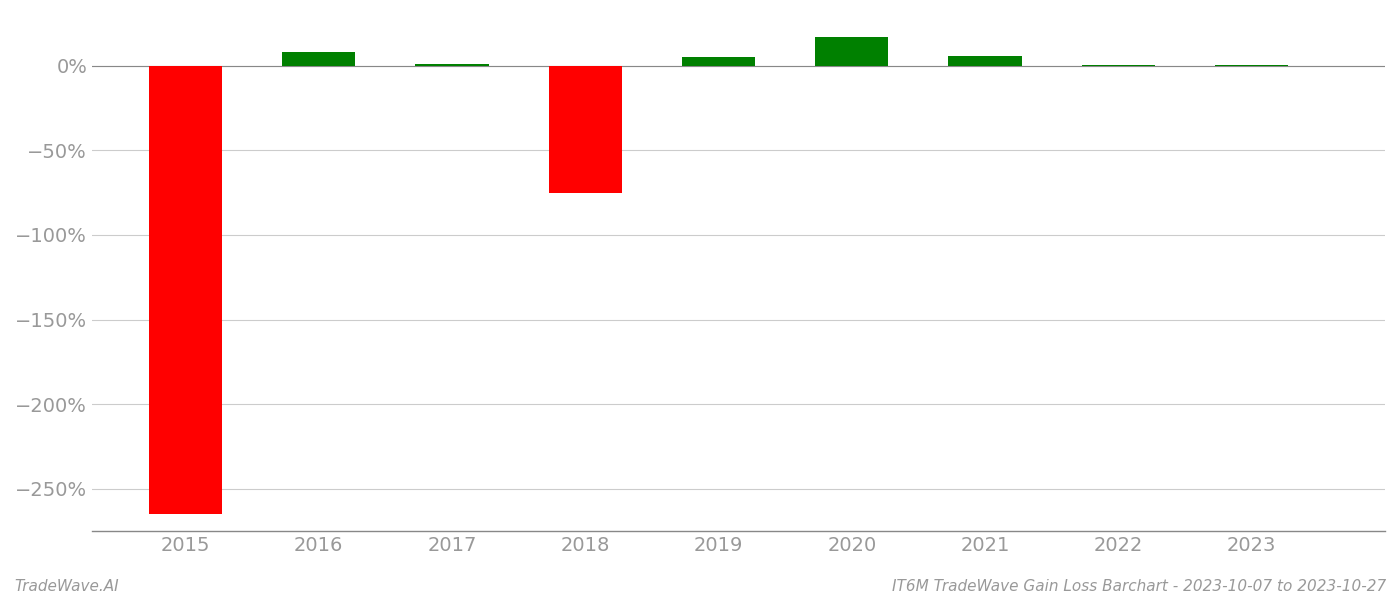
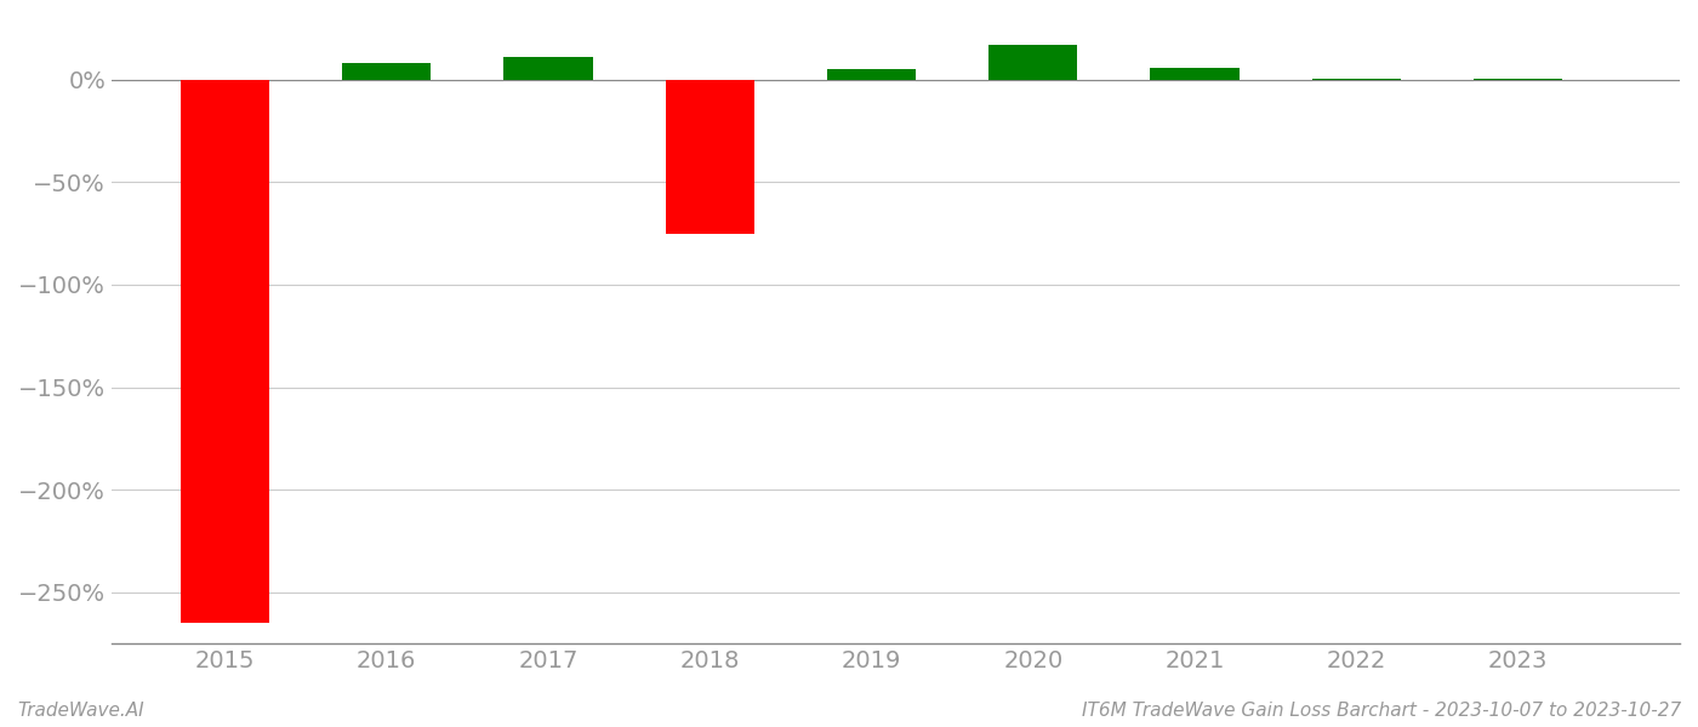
2017: 1% -> 11%
